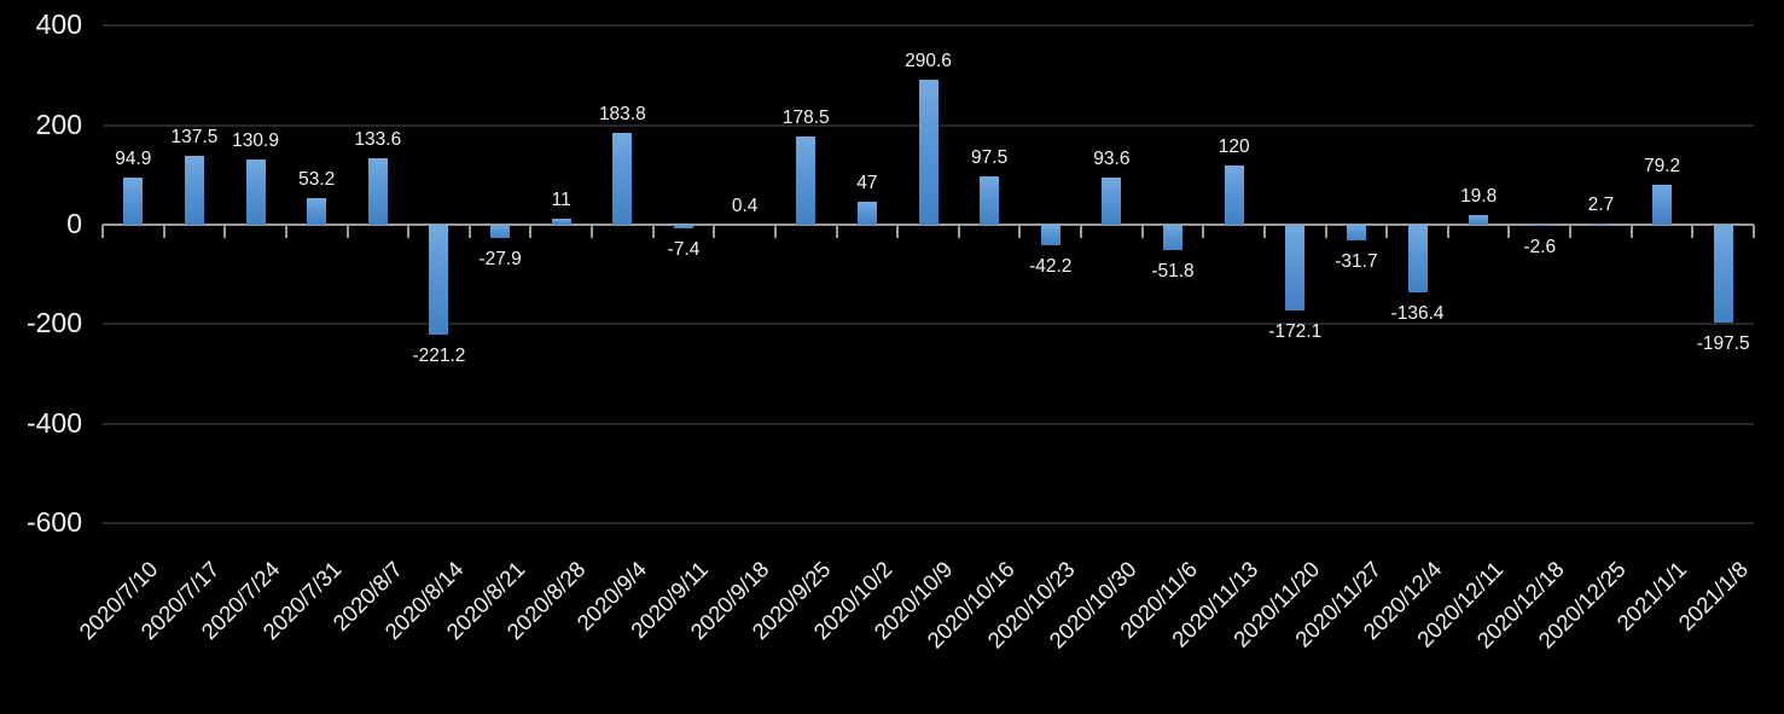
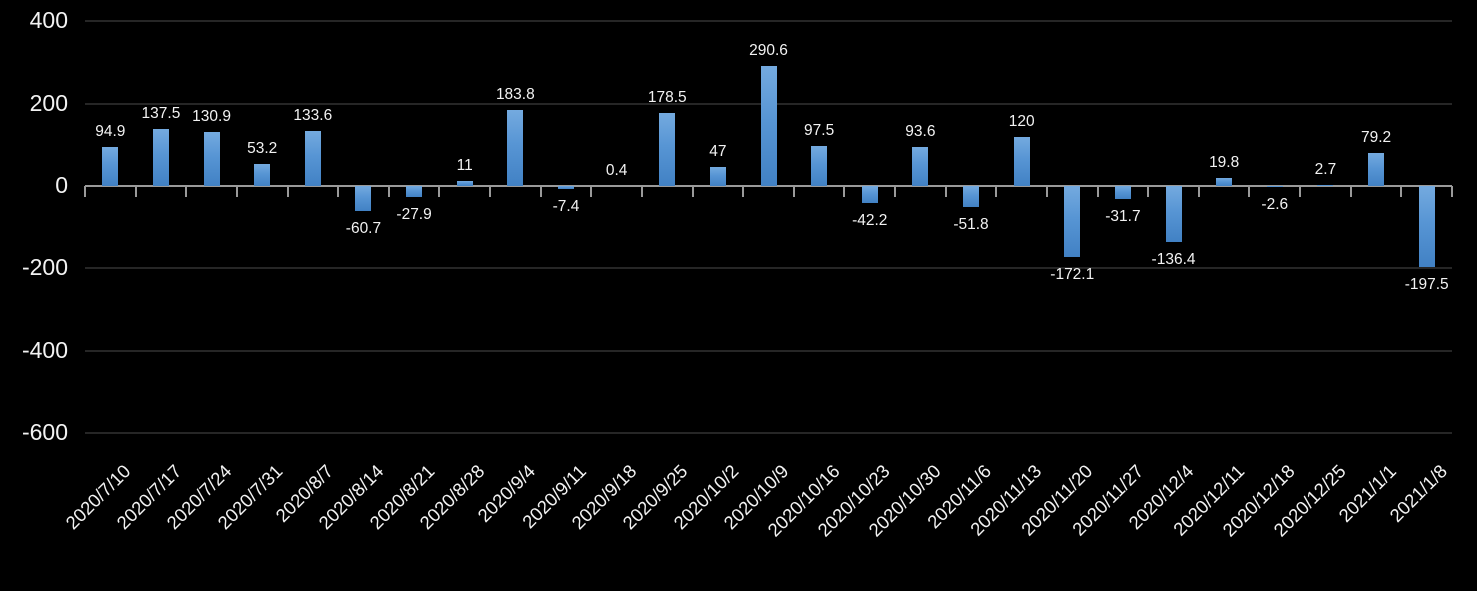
2020/8/14: -221.2 -> -60.7
